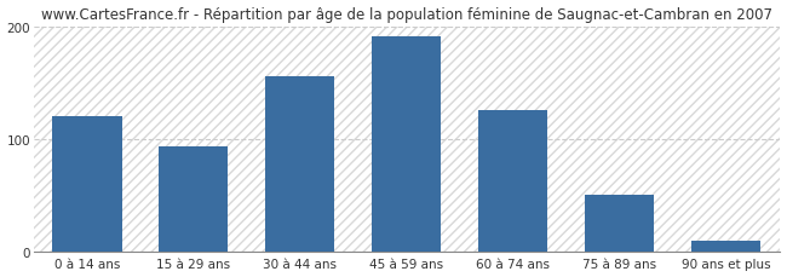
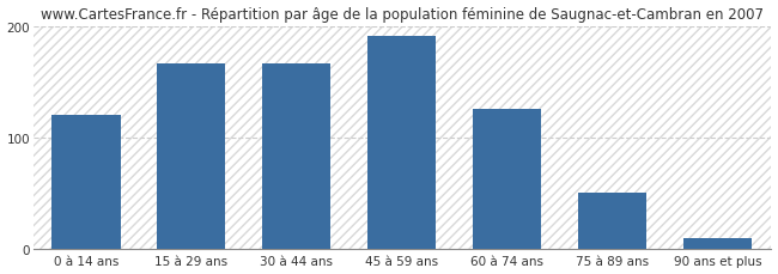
15 à 29 ans: 93 -> 166
30 à 44 ans: 155 -> 166
